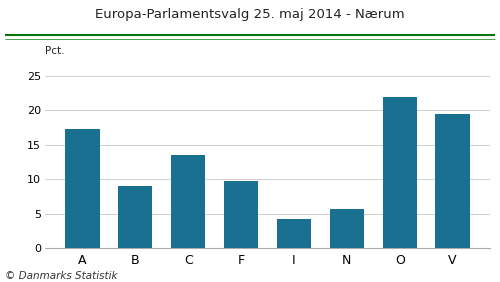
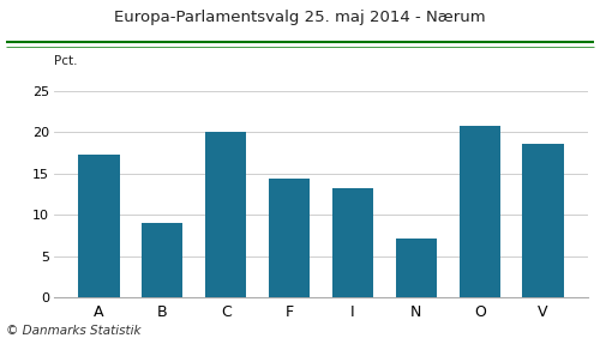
C: 13.5 -> 20.0
F: 9.7 -> 14.4
I: 4.2 -> 13.2
N: 5.7 -> 7.2
O: 22.0 -> 20.8
V: 19.5 -> 18.6
